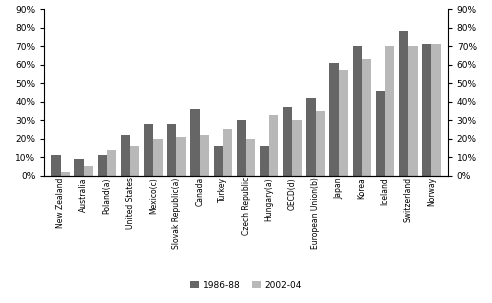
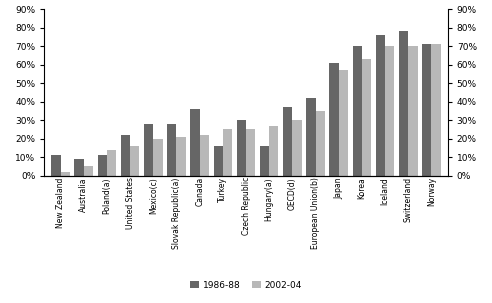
2002-04/Czech Republic: 20% -> 25%
2002-04/Hungary(a): 33% -> 27%
1986-88/Iceland: 46% -> 76%
